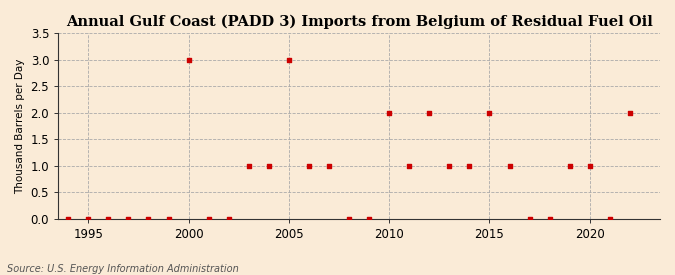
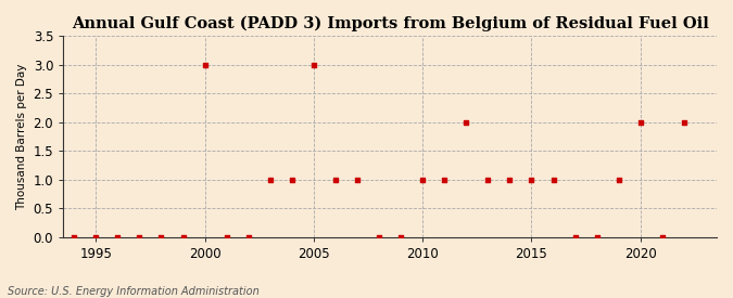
2010: 2 -> 1
2015: 2 -> 1
2020: 1 -> 2
